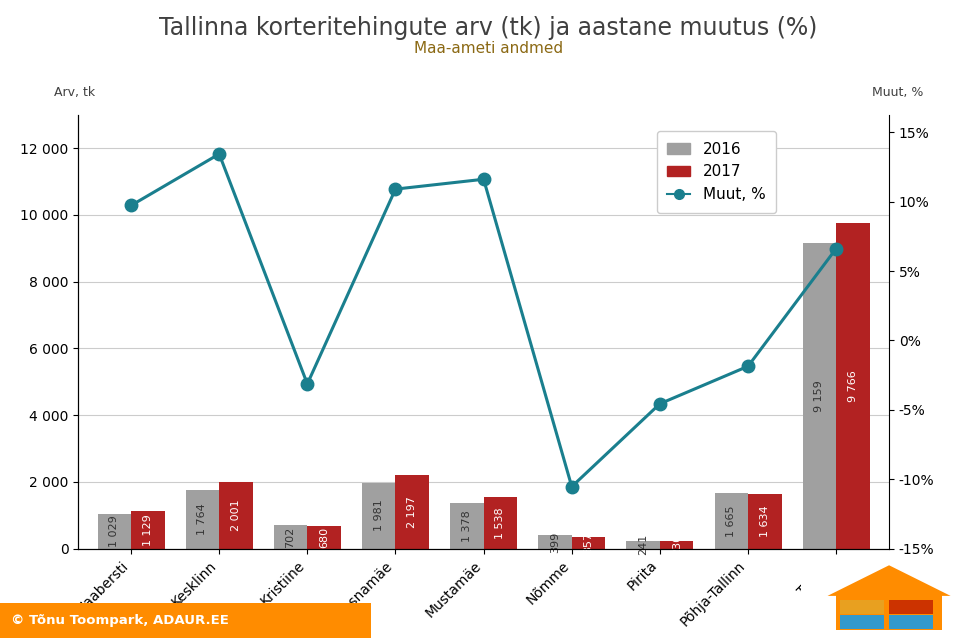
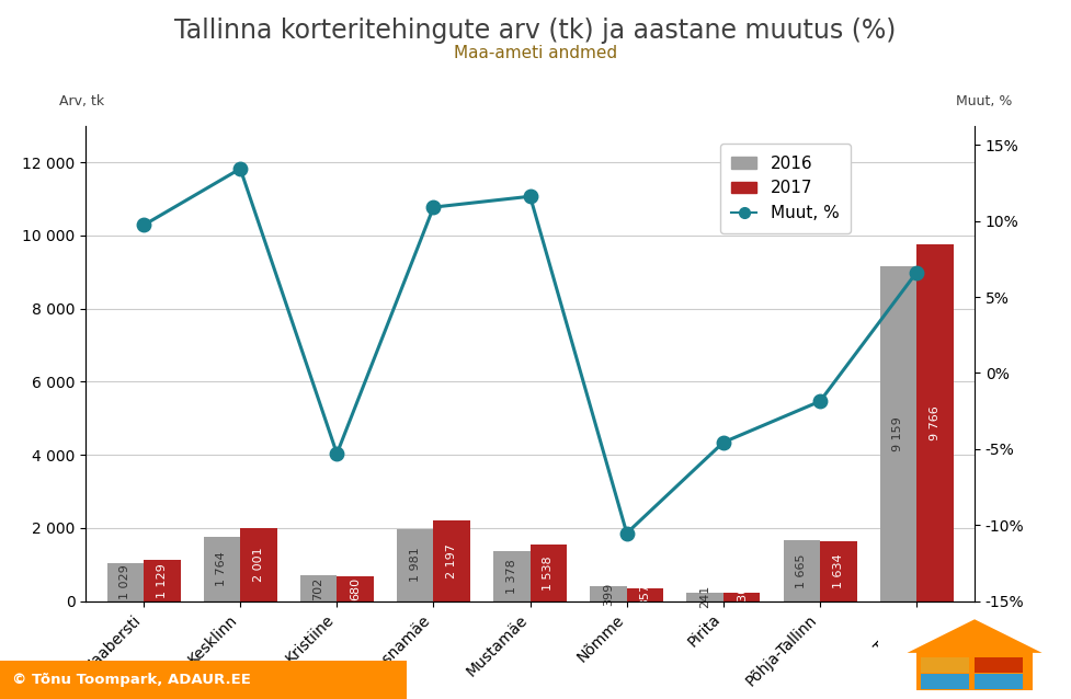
Muut, %/Kristiine: -3.1% -> -5.3%
